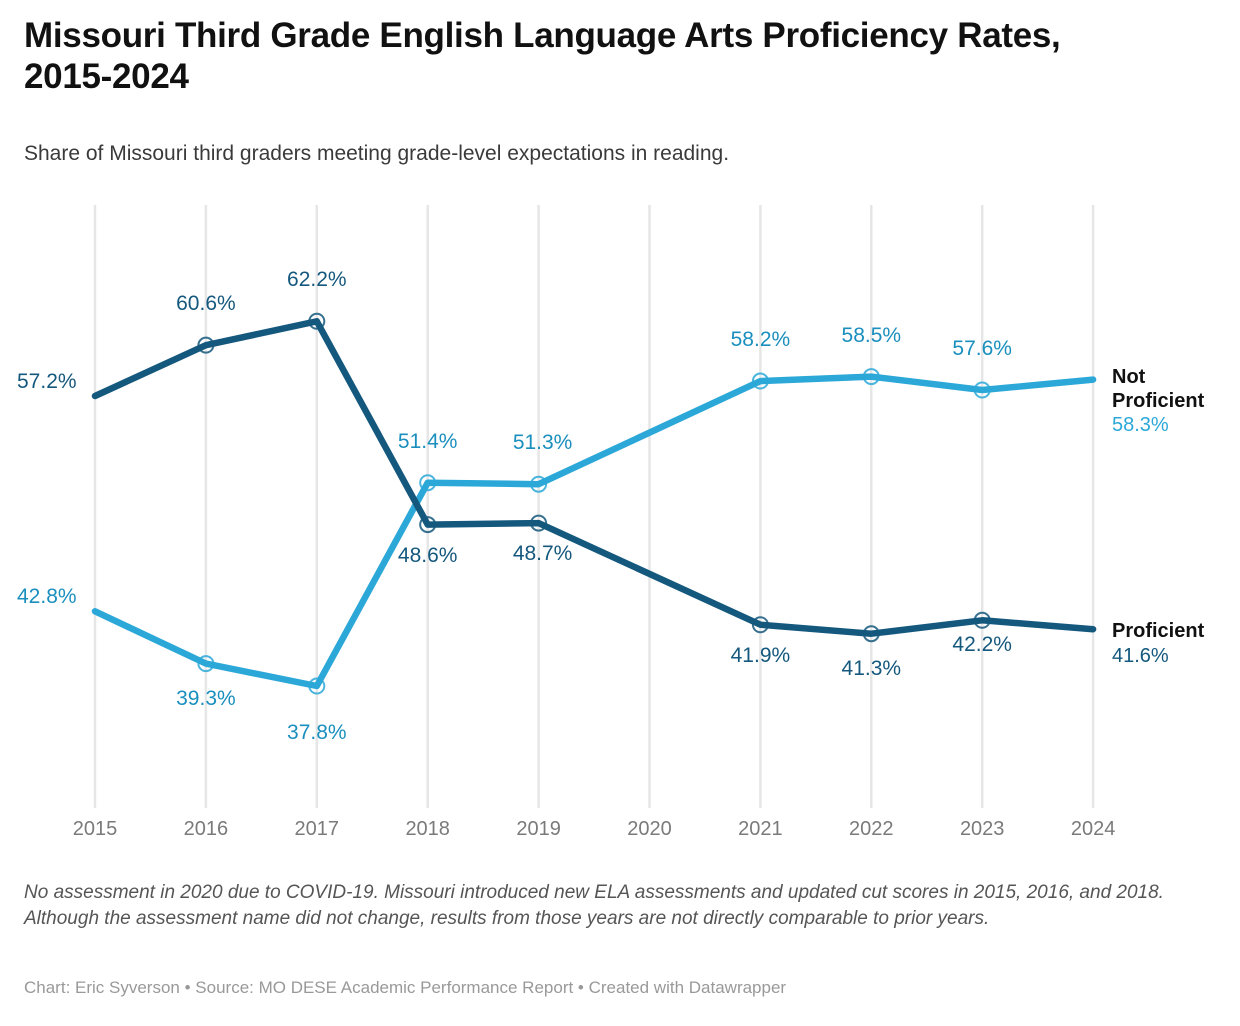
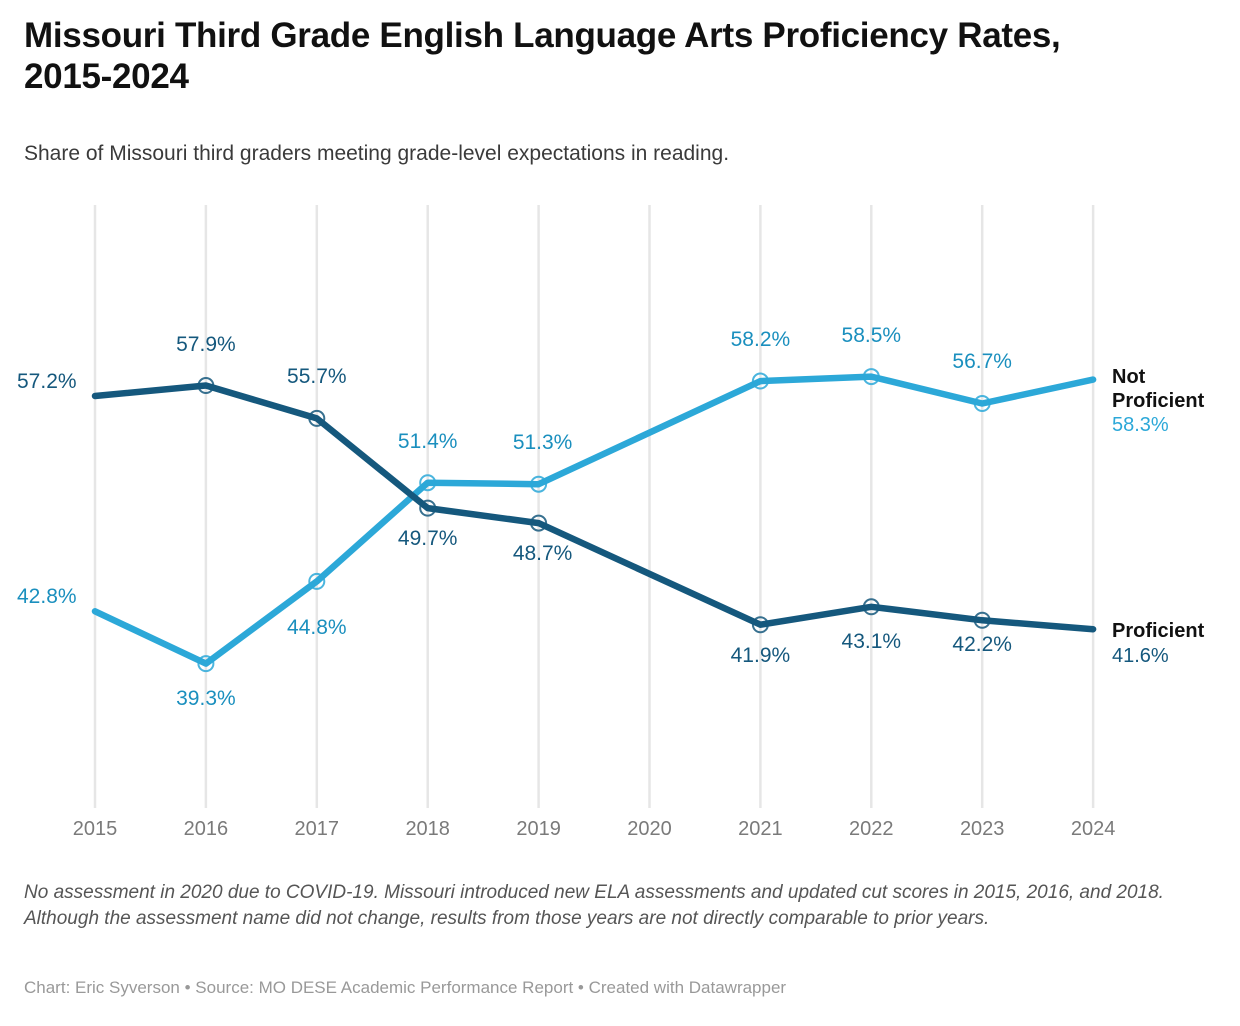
Proficient/2016: 60.6% -> 57.9%
Not Proficient/2017: 37.8% -> 44.8%
Proficient/2017: 62.2% -> 55.7%
Proficient/2018: 48.6% -> 49.7%
Proficient/2022: 41.3% -> 43.1%
Not Proficient/2023: 57.6% -> 56.7%
